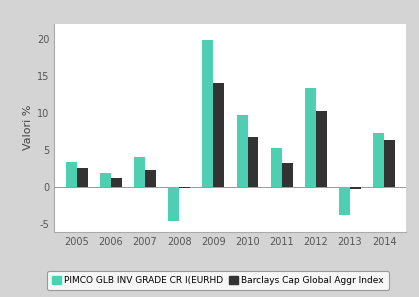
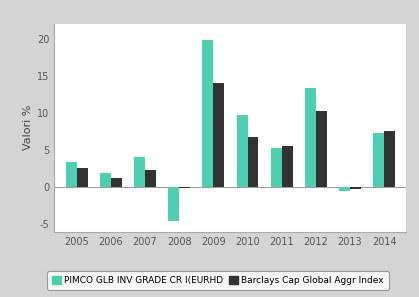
Barclays Cap Global Aggr Index/2011: 3.2 -> 5.6
PIMCO GLB INV GRADE CR I(EURHD/2013: -3.8 -> -0.5
Barclays Cap Global Aggr Index/2014: 6.4 -> 7.5
